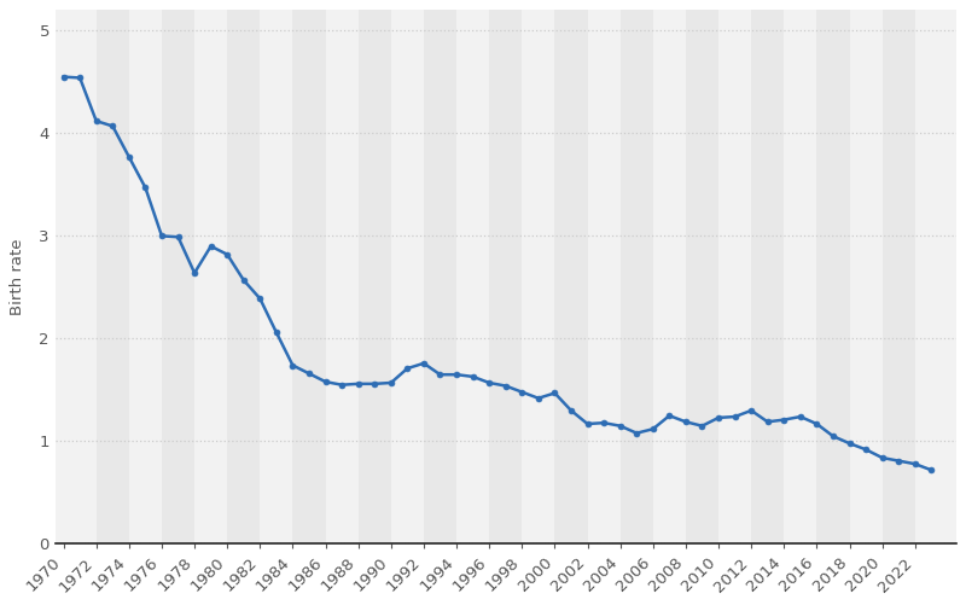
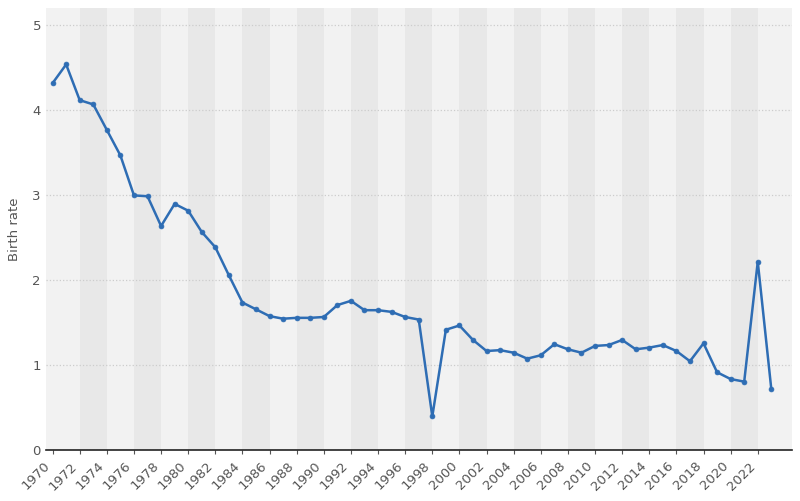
1970: 4.55 -> 4.32
1998: 1.48 -> 0.40
2018: 0.98 -> 1.26
2022: 0.78 -> 2.22
